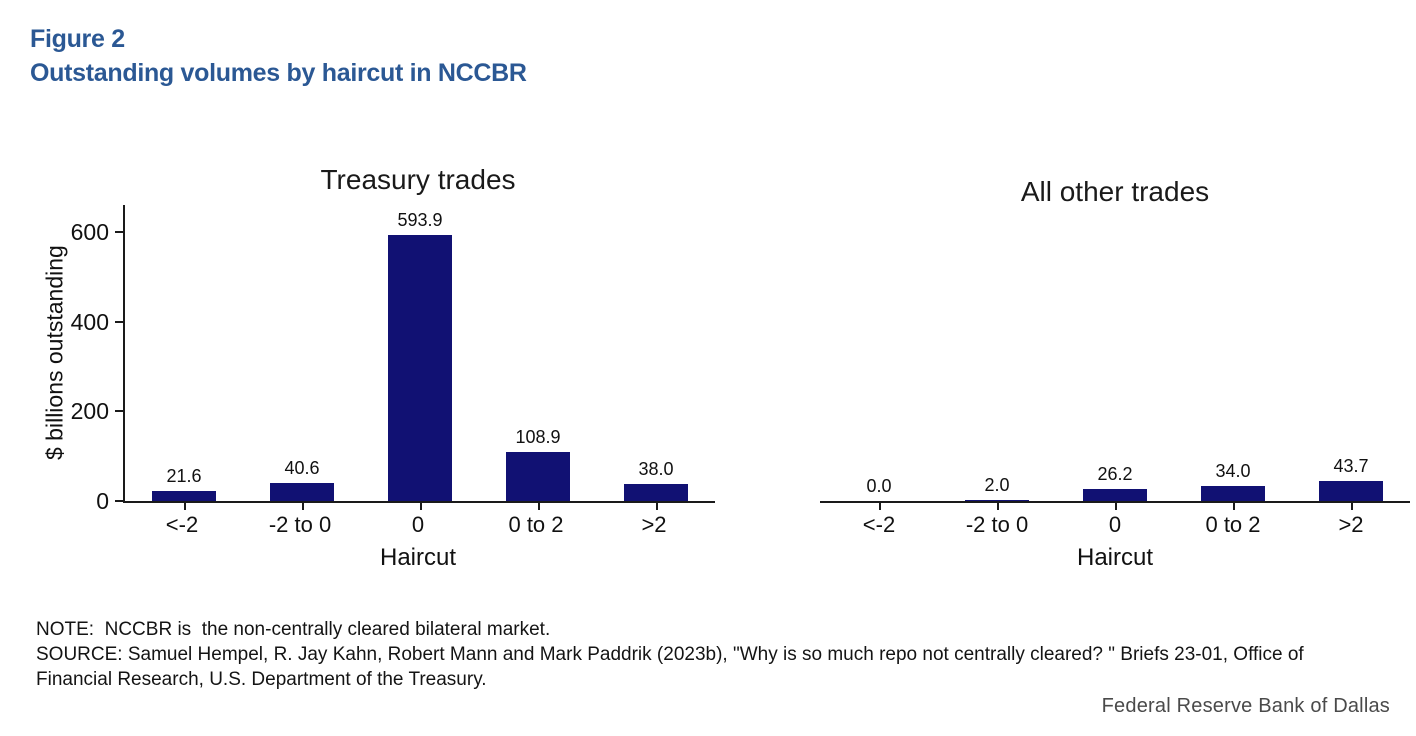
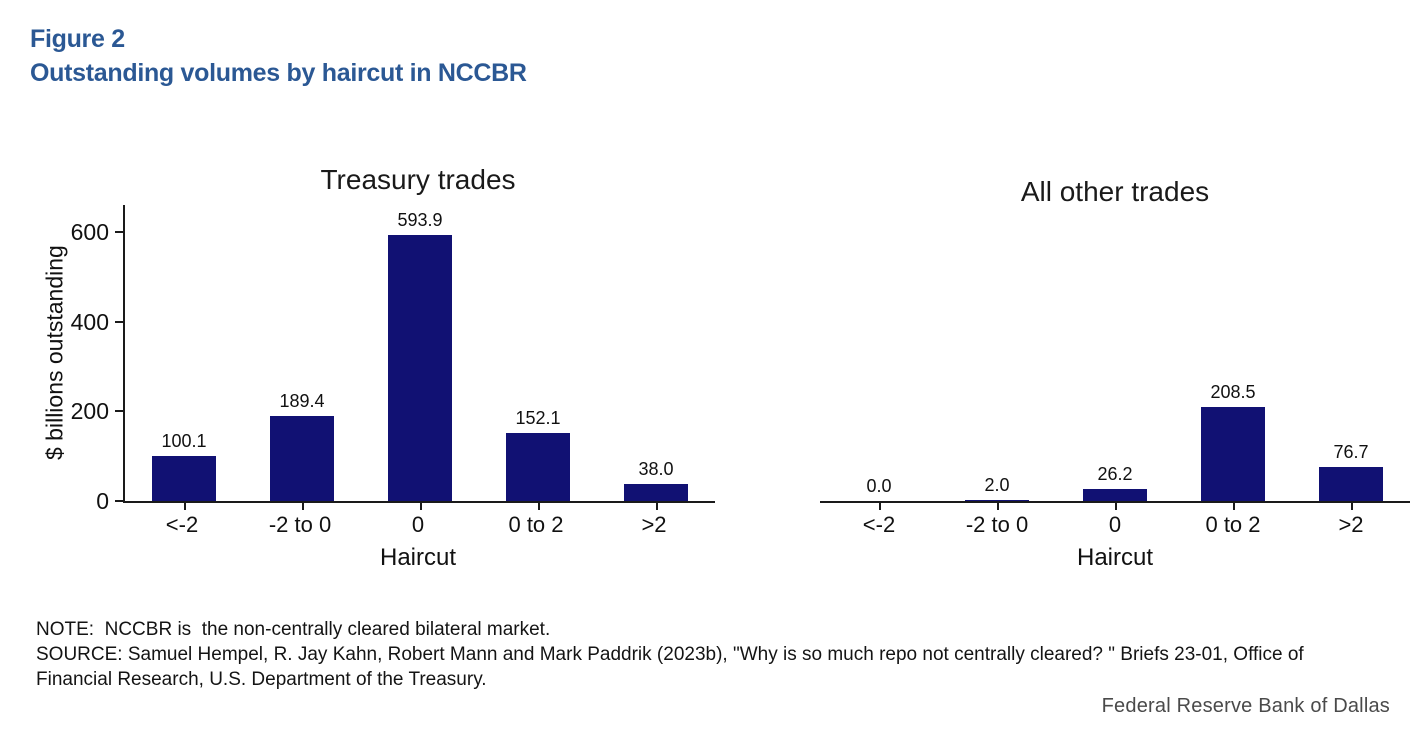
Treasury trades/<-2: 21.6 -> 100.1
Treasury trades/-2 to 0: 40.6 -> 189.4
Treasury trades/0 to 2: 108.9 -> 152.1
All other trades/0 to 2: 34.0 -> 208.5
All other trades/>2: 43.7 -> 76.7
